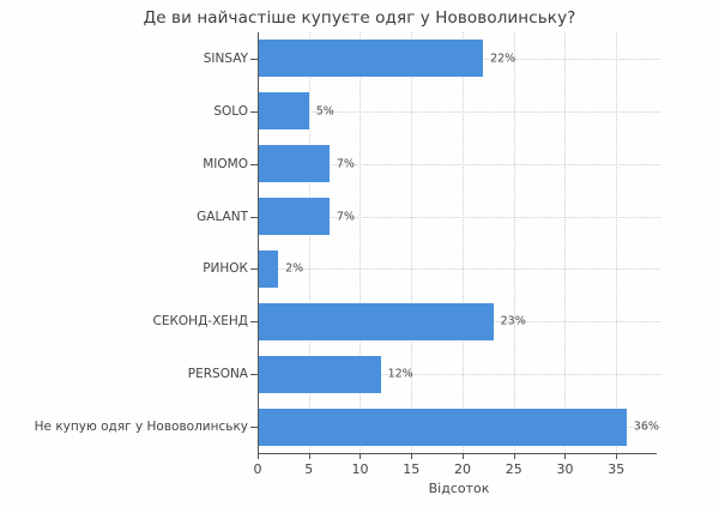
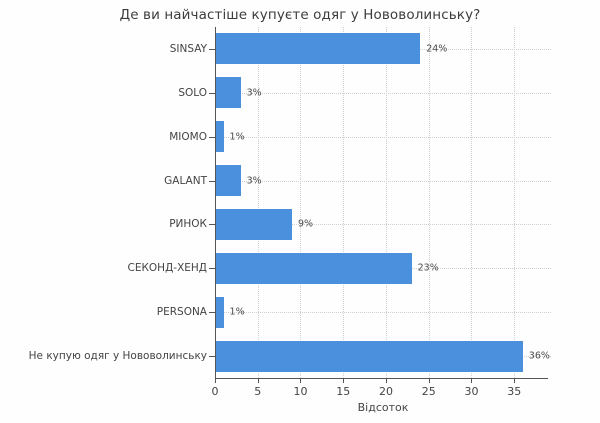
SINSAY: 22% -> 24%
SOLO: 5% -> 3%
MIOMO: 7% -> 1%
GALANT: 7% -> 3%
РИНОК: 2% -> 9%
PERSONA: 12% -> 1%
